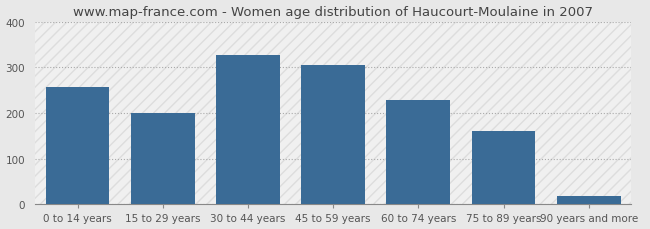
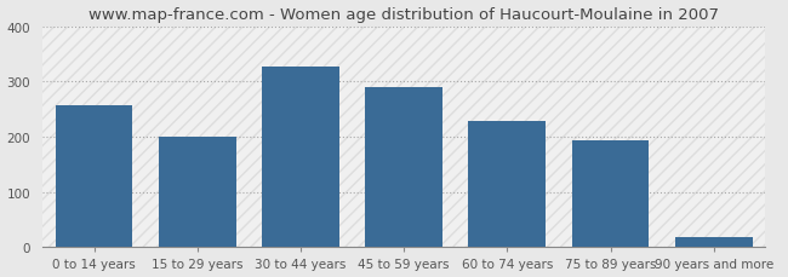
45 to 59 years: 305 -> 289
75 to 89 years: 160 -> 193
